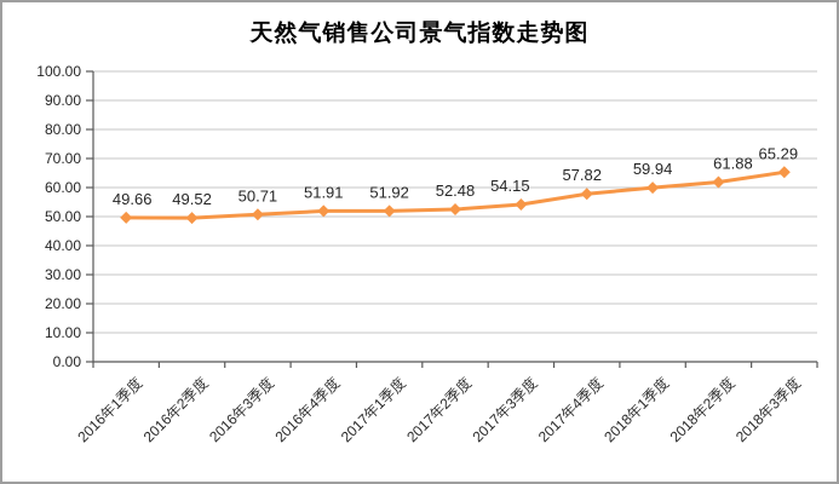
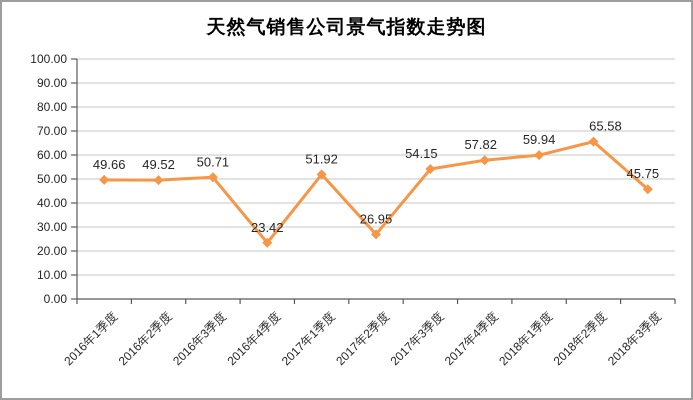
2016年4季度: 51.91 -> 23.42
2017年2季度: 52.48 -> 26.95
2018年2季度: 61.88 -> 65.58
2018年3季度: 65.29 -> 45.75
